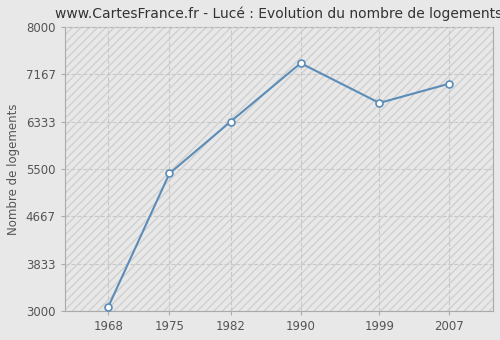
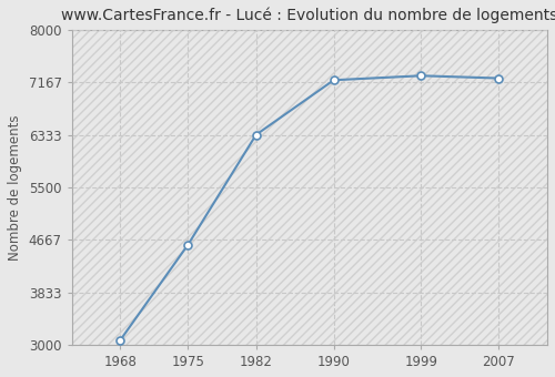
1975: 5420 -> 4590
1990: 7360 -> 7200
1999: 6660 -> 7270
2007: 7000 -> 7230
